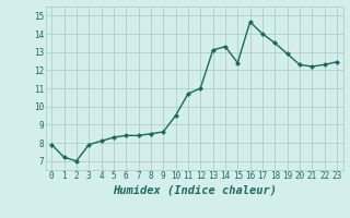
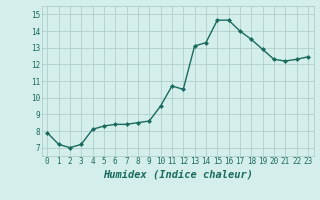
3: 7.9 -> 7.2
12: 11.0 -> 10.5
15: 12.4 -> 14.7
